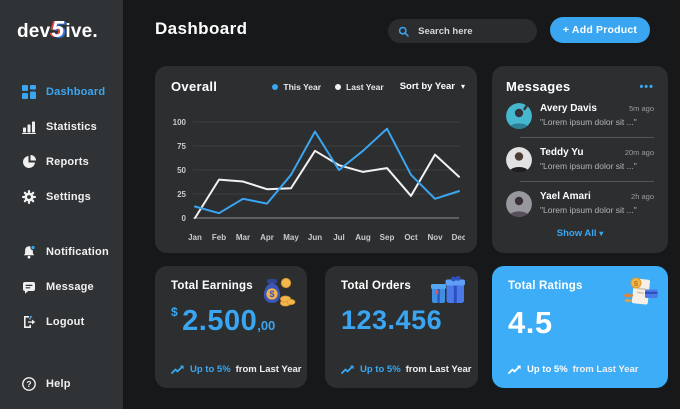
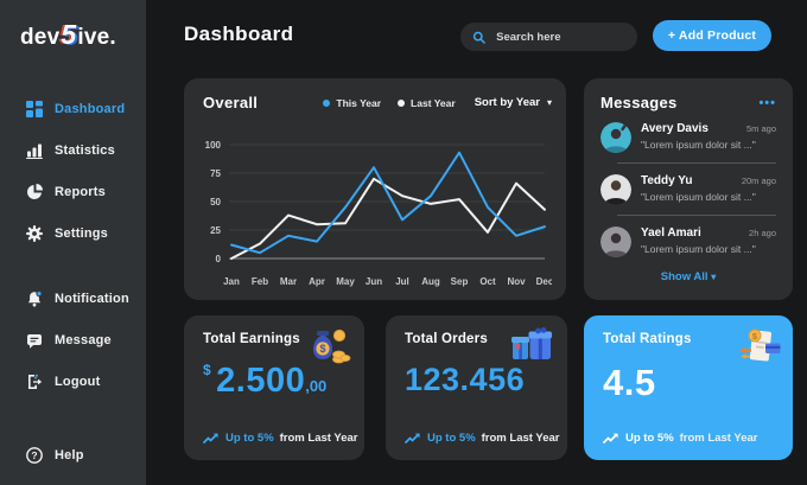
Last Year/Feb: 40 -> 10
This Year/Jun: 90 -> 80
This Year/Jul: 50 -> 30
This Year/Aug: 70 -> 60
